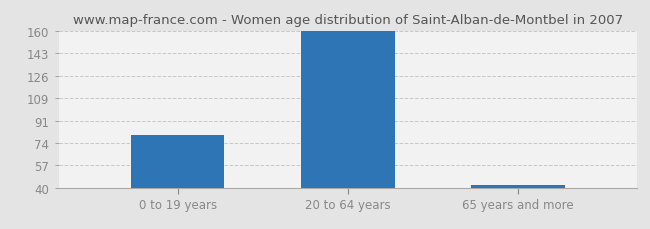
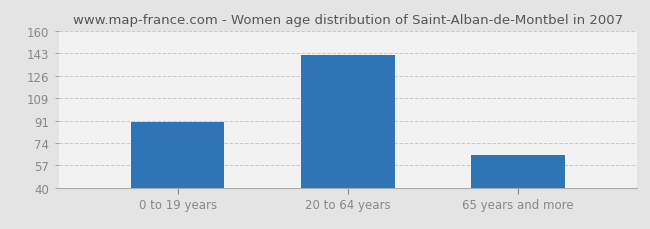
0 to 19 years: 80 -> 90
20 to 64 years: 160 -> 142
65 years and more: 42 -> 65
